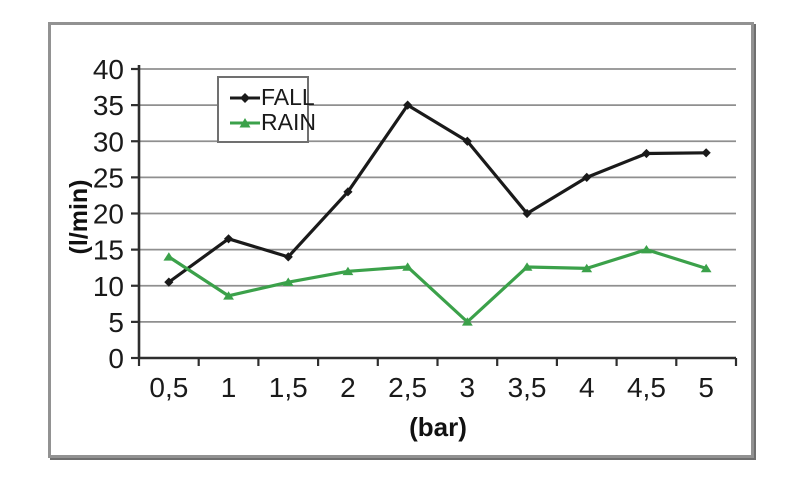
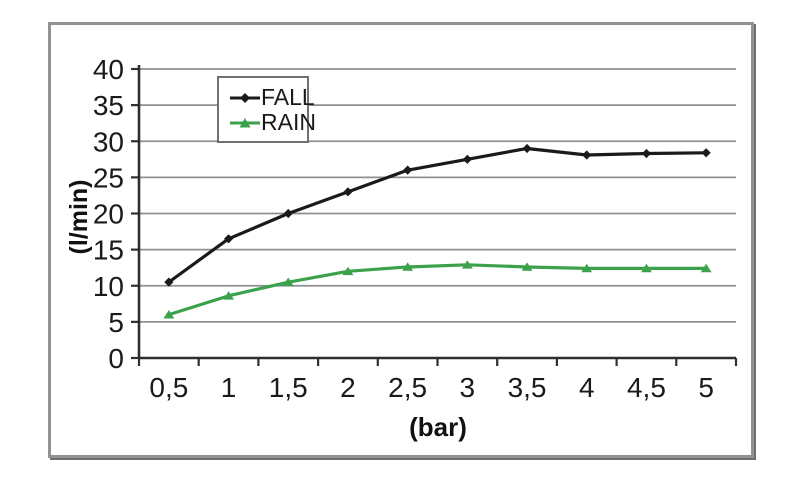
RAIN/0,5: 14 -> 6
FALL/1,5: 14 -> 20
FALL/2,5: 35 -> 26
FALL/3: 30 -> 28
RAIN/3: 5 -> 13
FALL/3,5: 20 -> 29
FALL/4: 25 -> 28
RAIN/4,5: 15 -> 12
